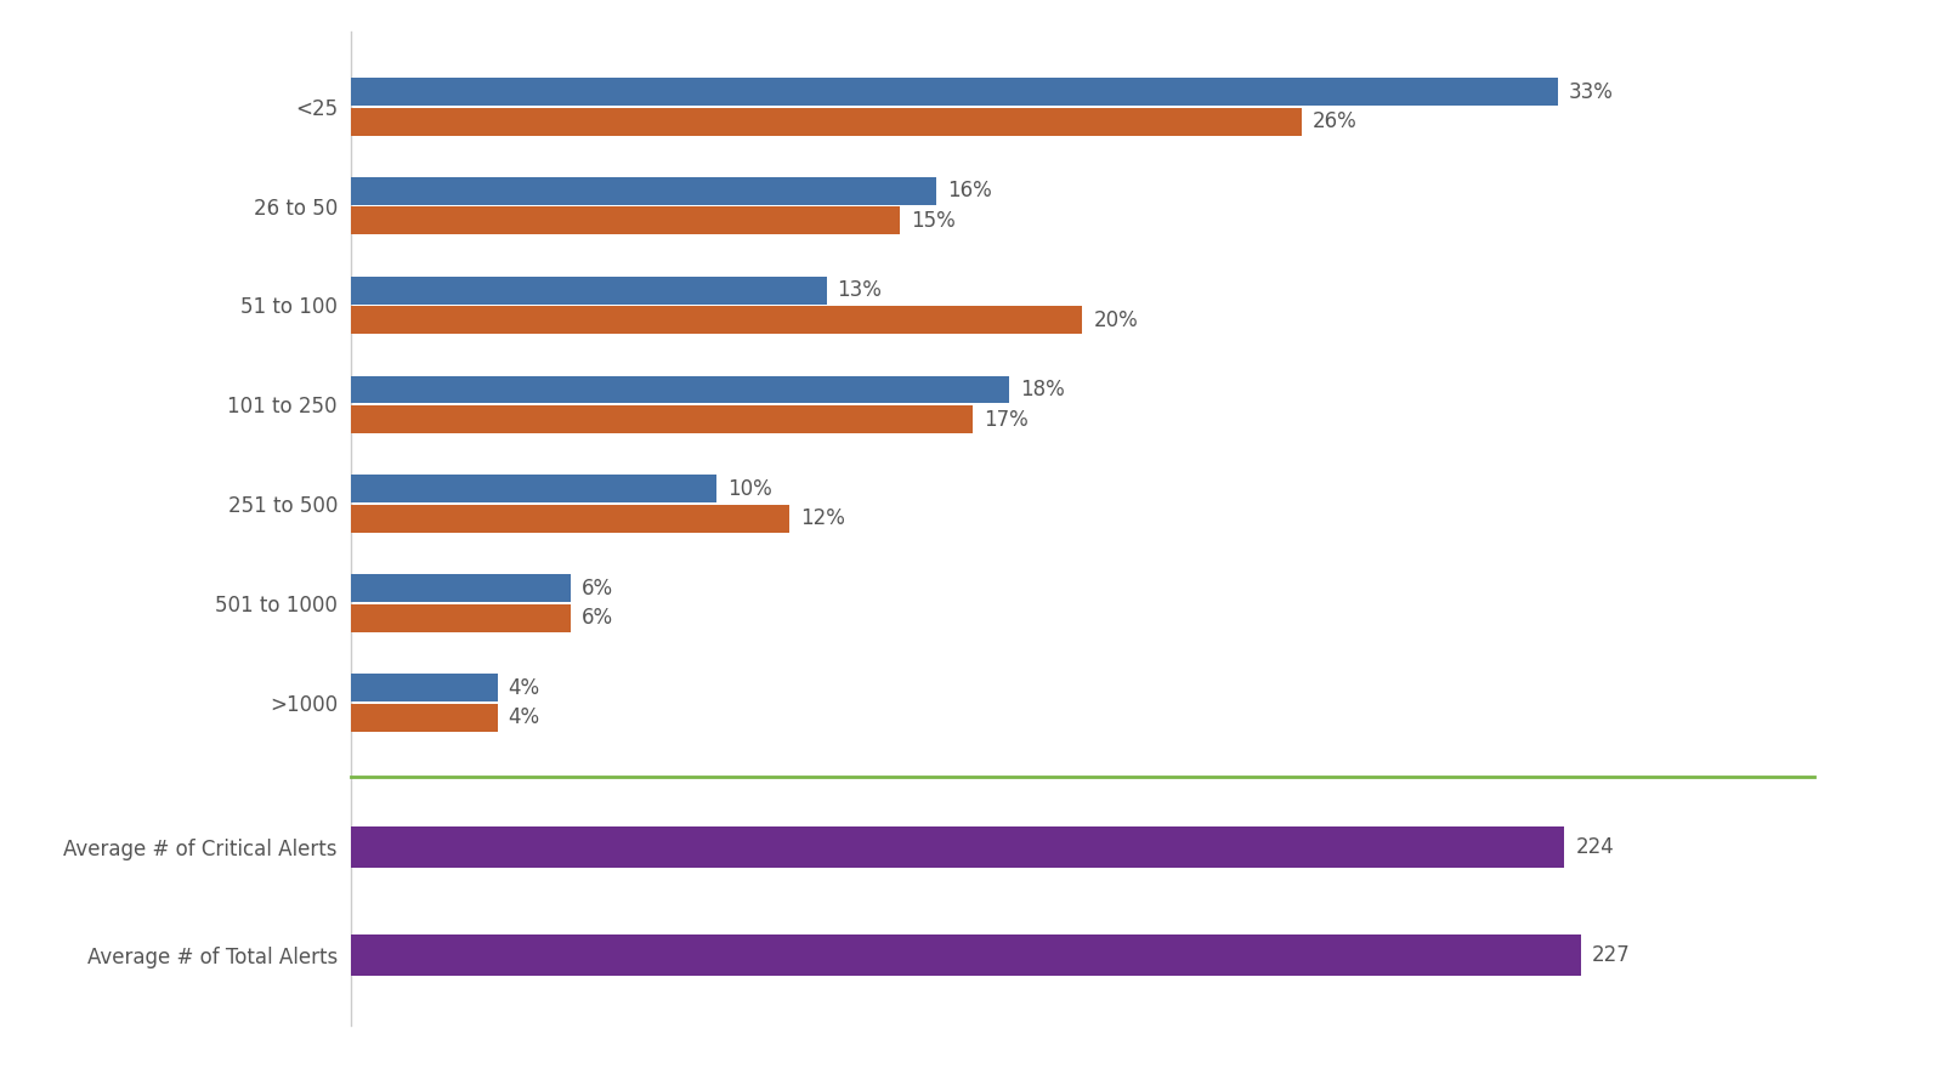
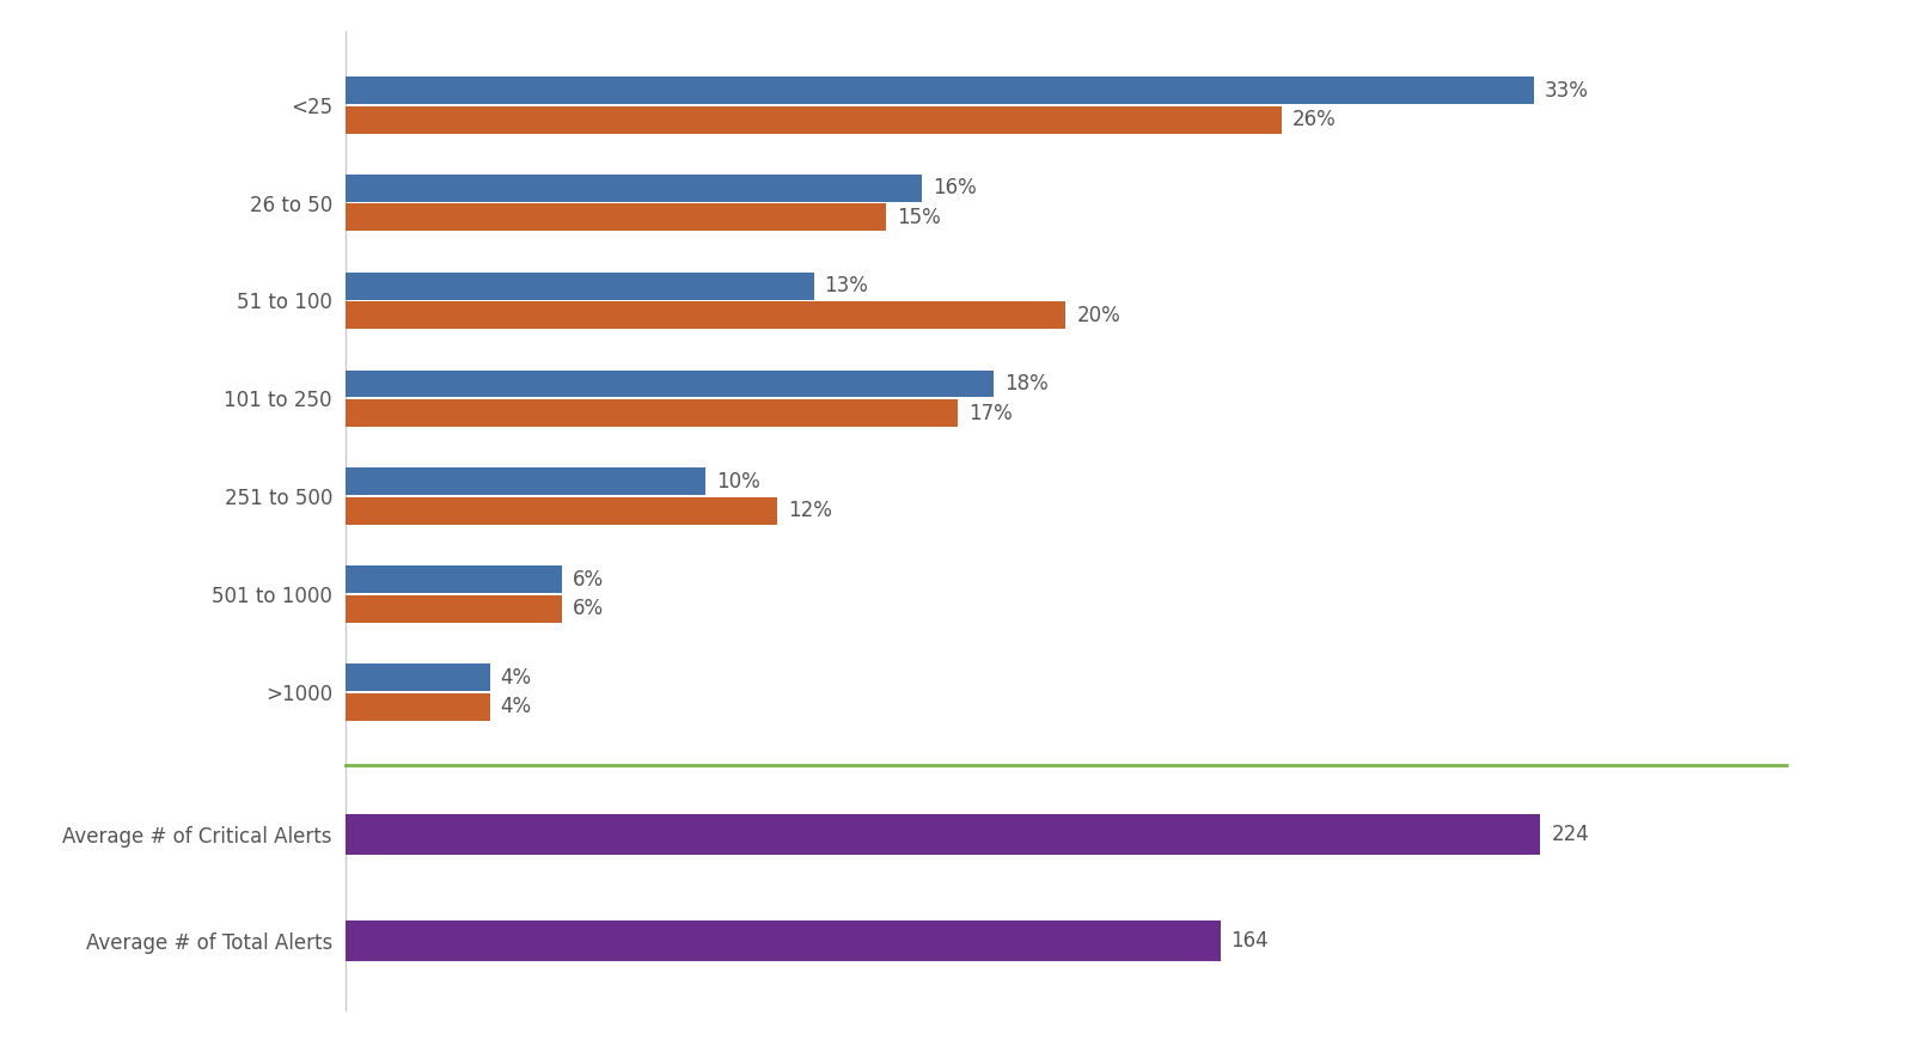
Average # of Total Alerts: 227 -> 164
